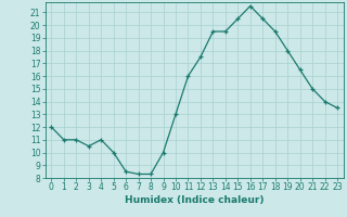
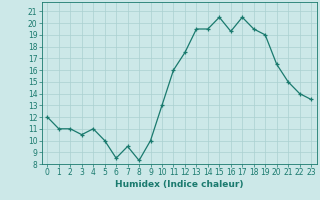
7: 8.3 -> 9.5
16: 21.5 -> 19.3
19: 18.0 -> 19.0
